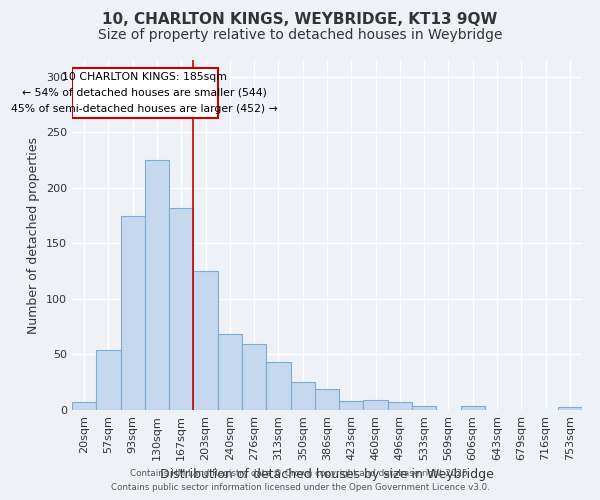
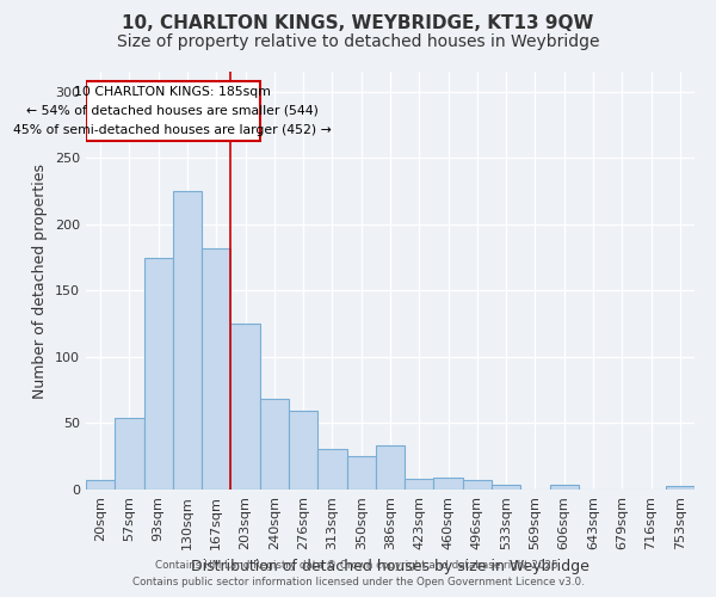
313sqm: 43 -> 31
386sqm: 19 -> 33
